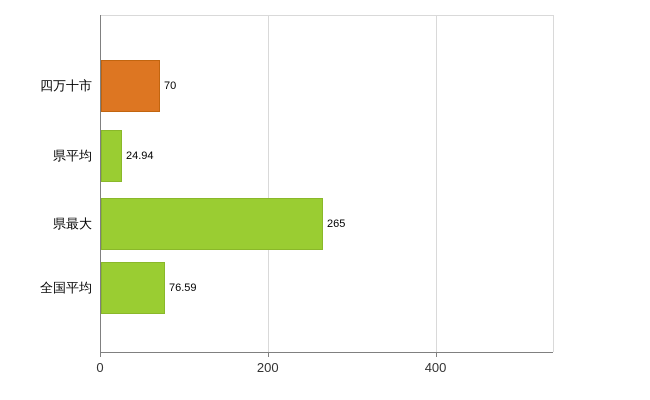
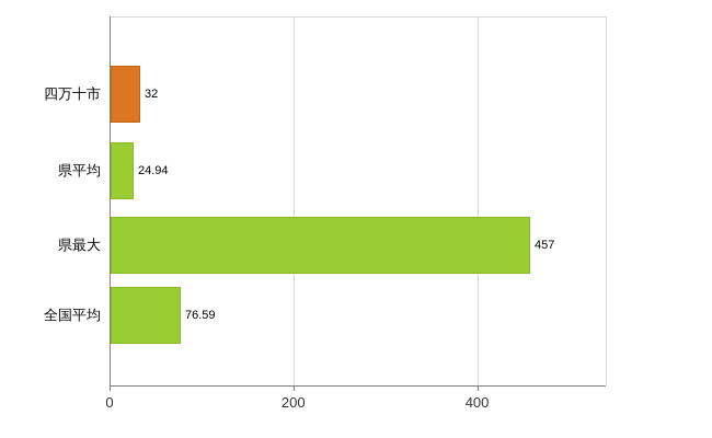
四万十市: 70 -> 32
県最大: 265 -> 457
